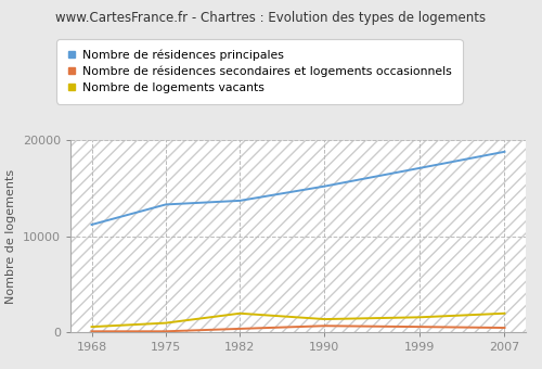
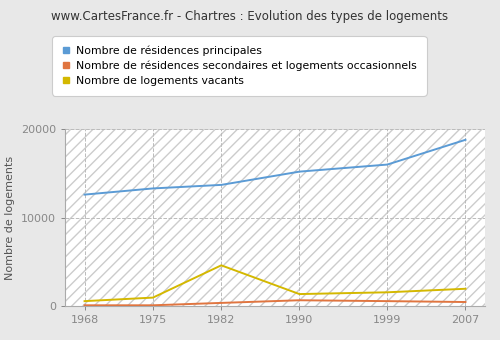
Nombre de résidences principales/1968: 11200 -> 12600
Nombre de logements vacants/1982: 2000 -> 4600
Nombre de résidences principales/1999: 17100 -> 16000
